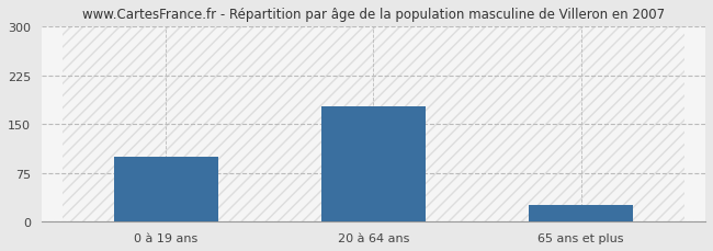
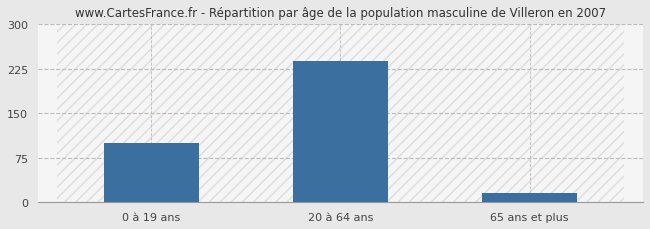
20 à 64 ans: 178 -> 238
65 ans et plus: 26 -> 15
